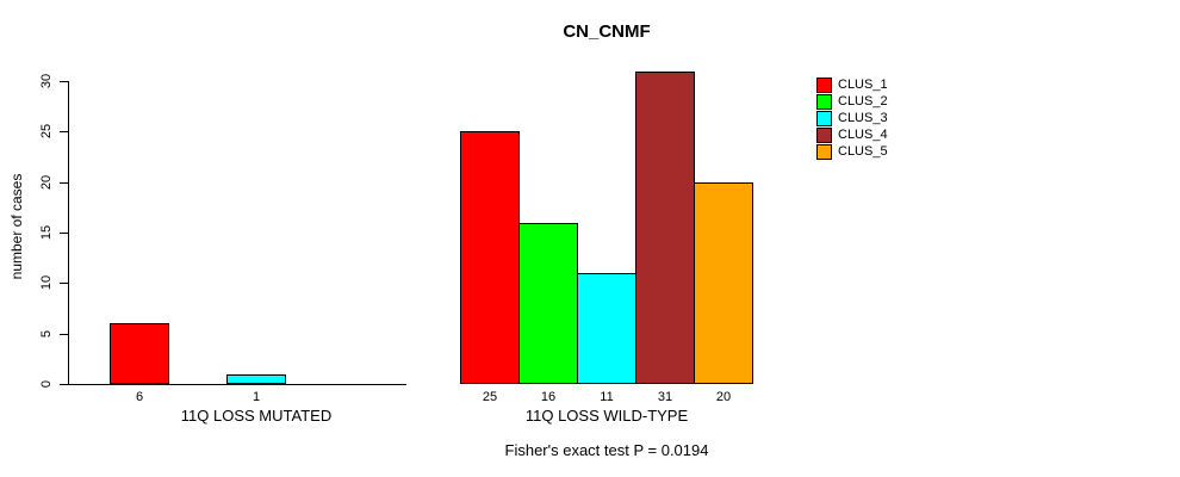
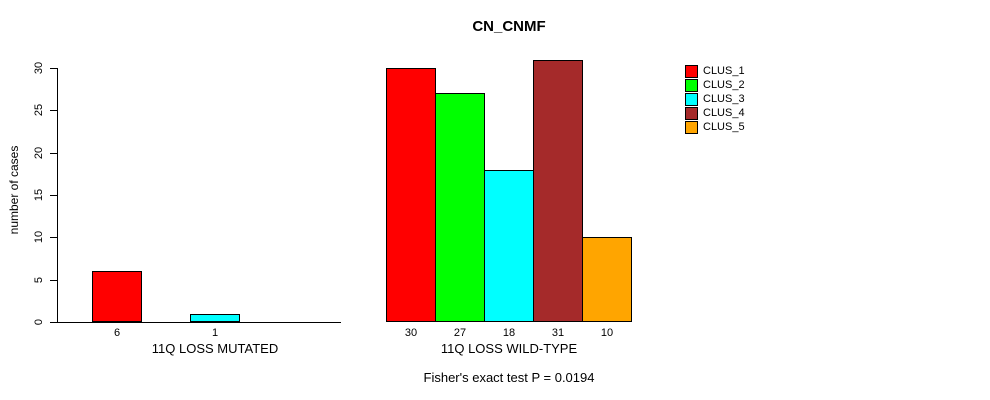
CLUS_1/11Q LOSS WILD-TYPE: 25 -> 30
CLUS_2/11Q LOSS WILD-TYPE: 16 -> 27
CLUS_3/11Q LOSS WILD-TYPE: 11 -> 18
CLUS_5/11Q LOSS WILD-TYPE: 20 -> 10
